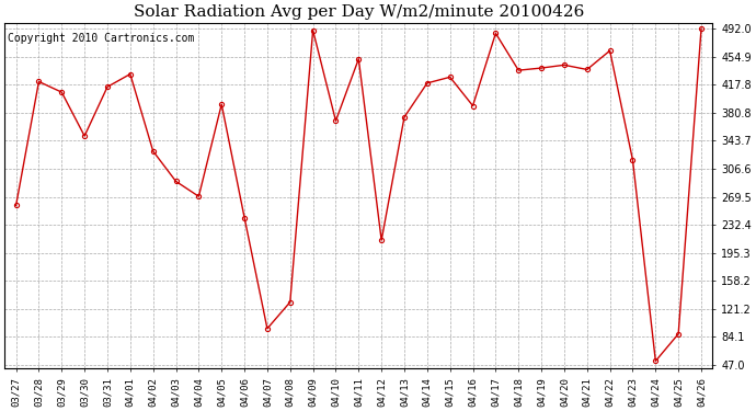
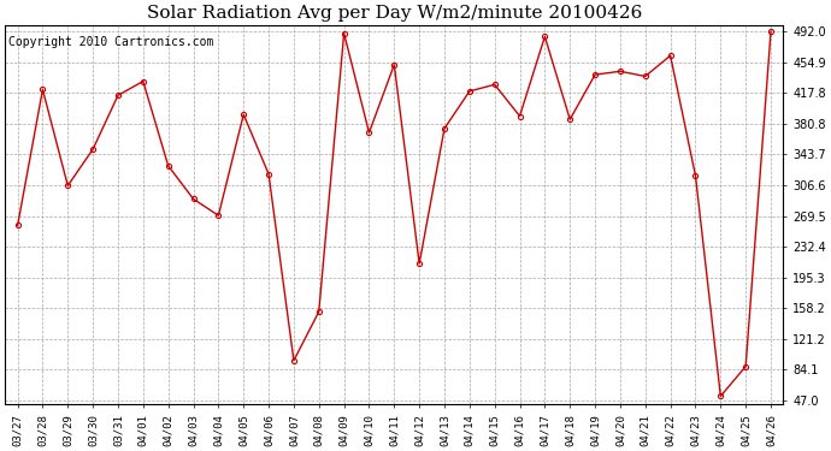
03/29: 408 -> 306
04/06: 242 -> 320
04/08: 130 -> 154
04/18: 437 -> 386
